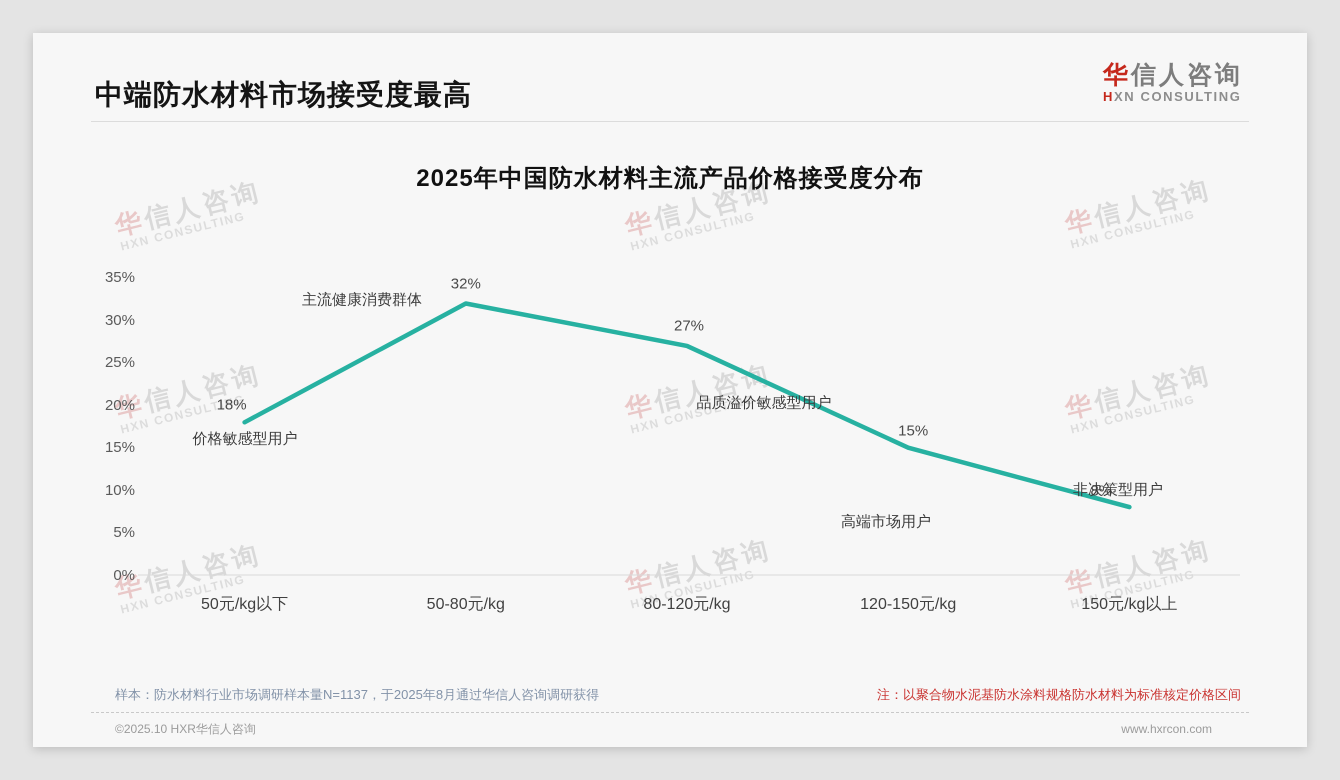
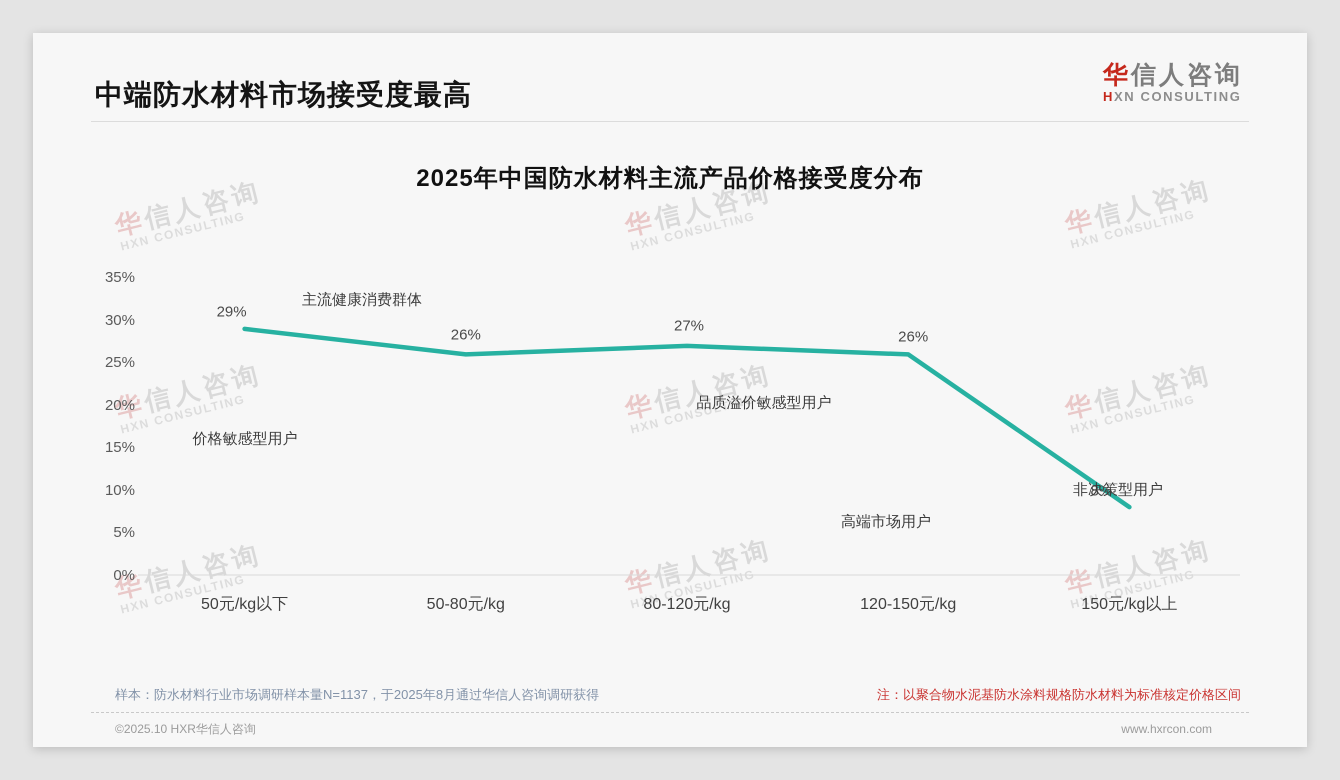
50元/kg以下: 18% -> 29%
50-80元/kg: 32% -> 26%
120-150元/kg: 15% -> 26%
